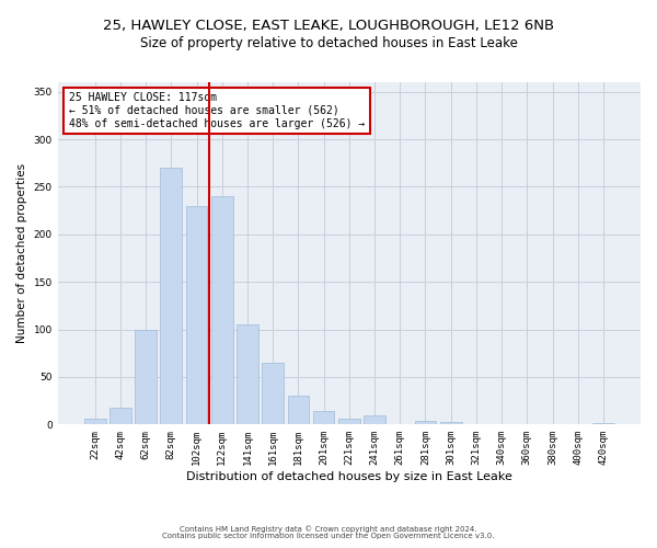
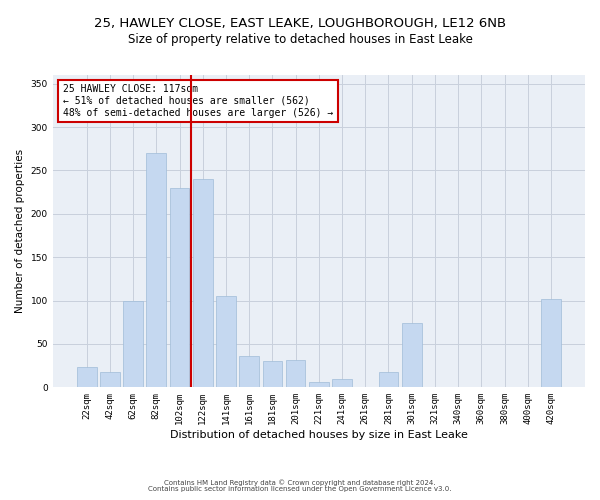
22sqm: 6 -> 24
161sqm: 65 -> 36
201sqm: 14 -> 32
281sqm: 4 -> 18
301sqm: 3 -> 74
420sqm: 2 -> 102
